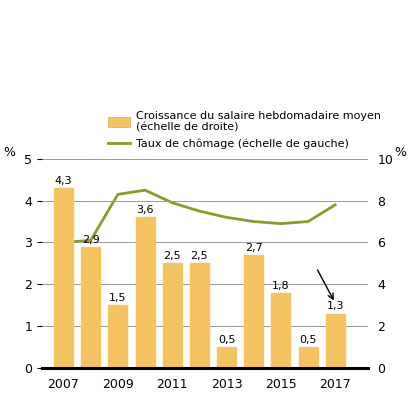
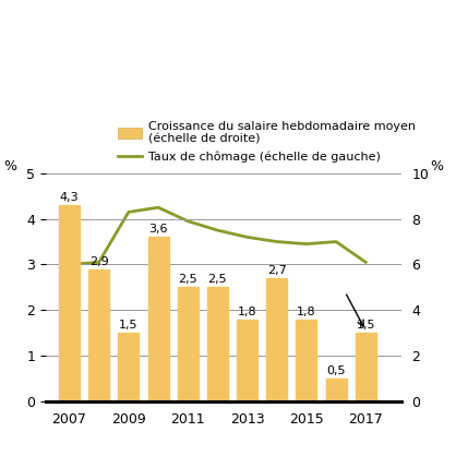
Croissance du salaire hebdomadaire moyen (échelle de droite)/2013: 0,5 -> 1,8
Croissance du salaire hebdomadaire moyen (échelle de droite)/2017: 1,3 -> 1,5
Taux de chômage (échelle de gauche)/2017: 7.8 -> 6.1
